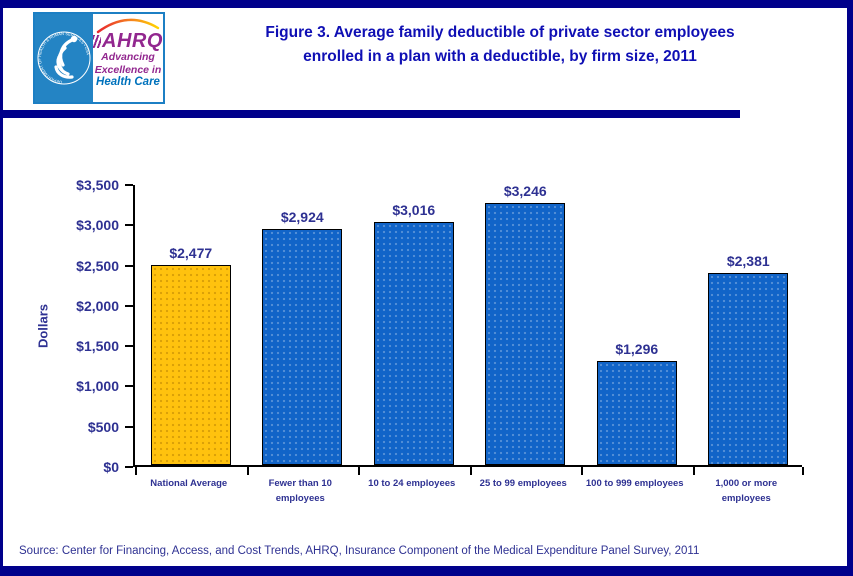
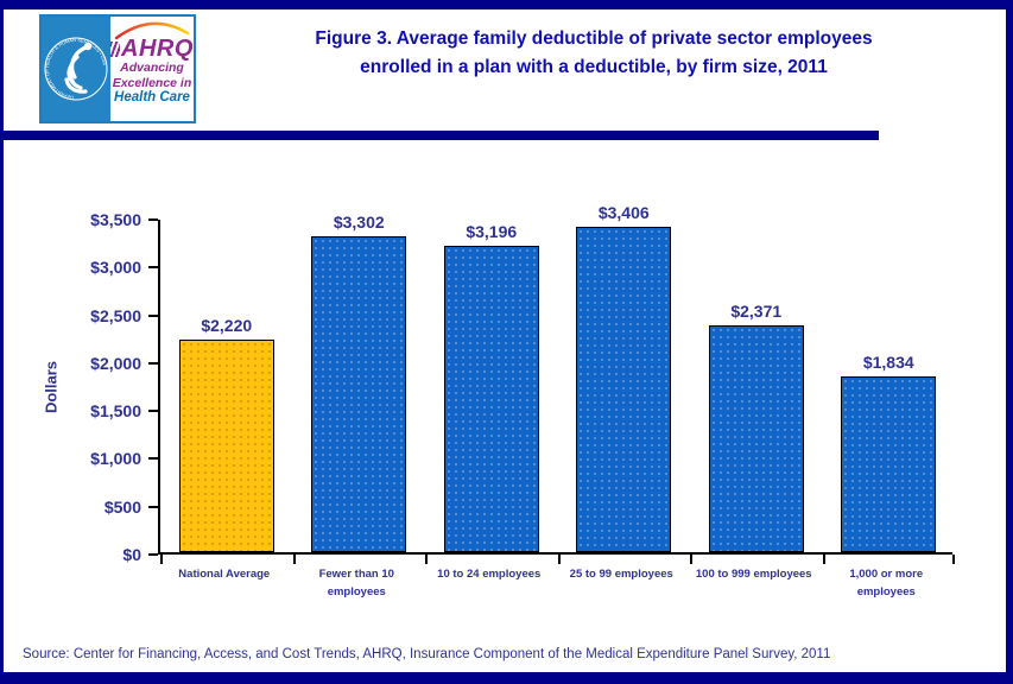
National Average: $2,477 -> $2,220
Fewer than 10 employees: $2,924 -> $3,302
10 to 24 employees: $3,016 -> $3,196
25 to 99 employees: $3,246 -> $3,406
100 to 999 employees: $1,296 -> $2,371
1,000 or more employees: $2,381 -> $1,834
